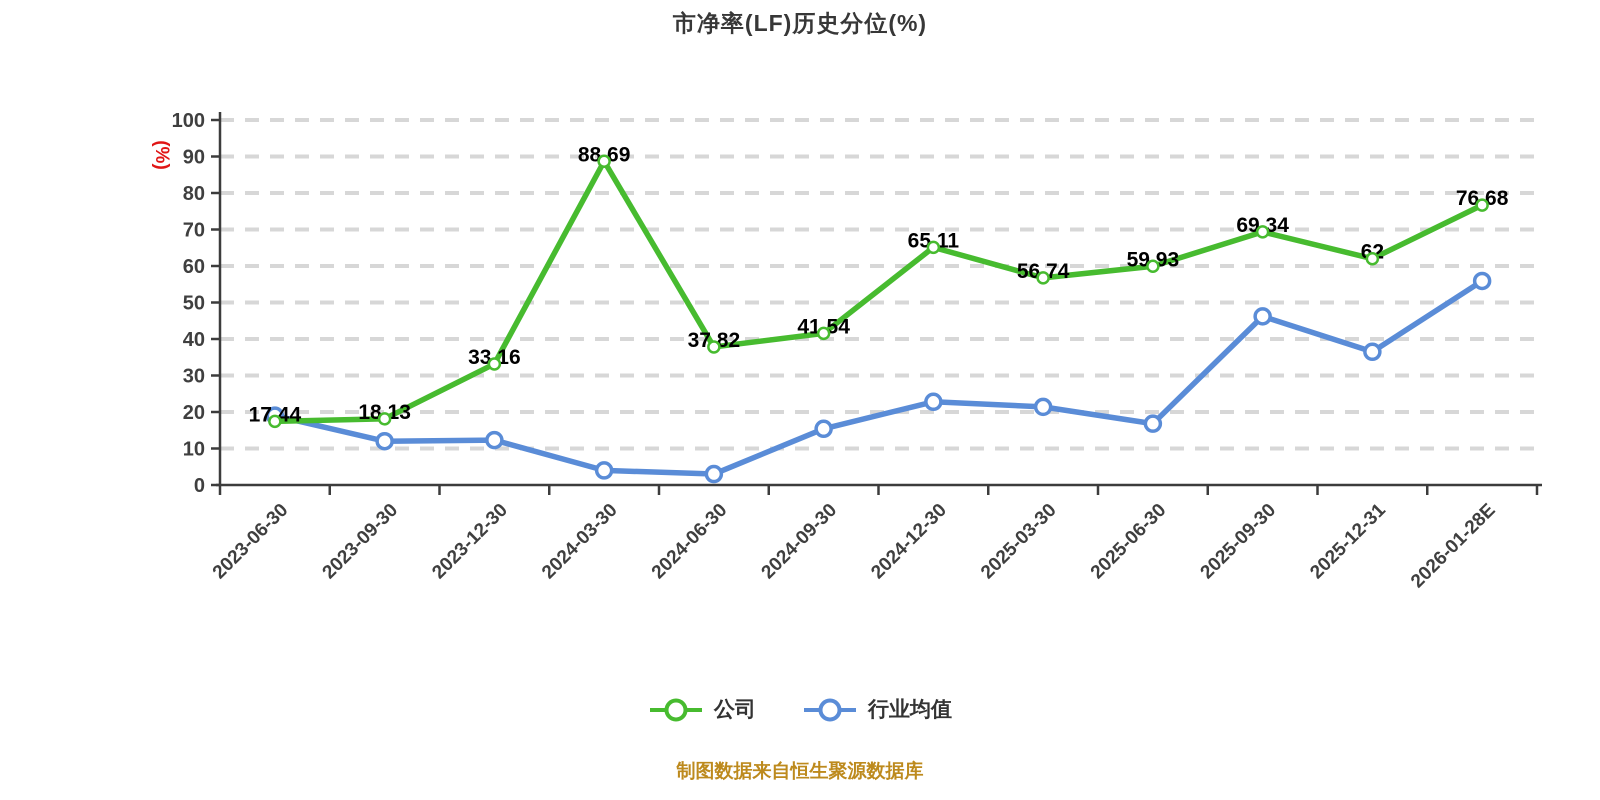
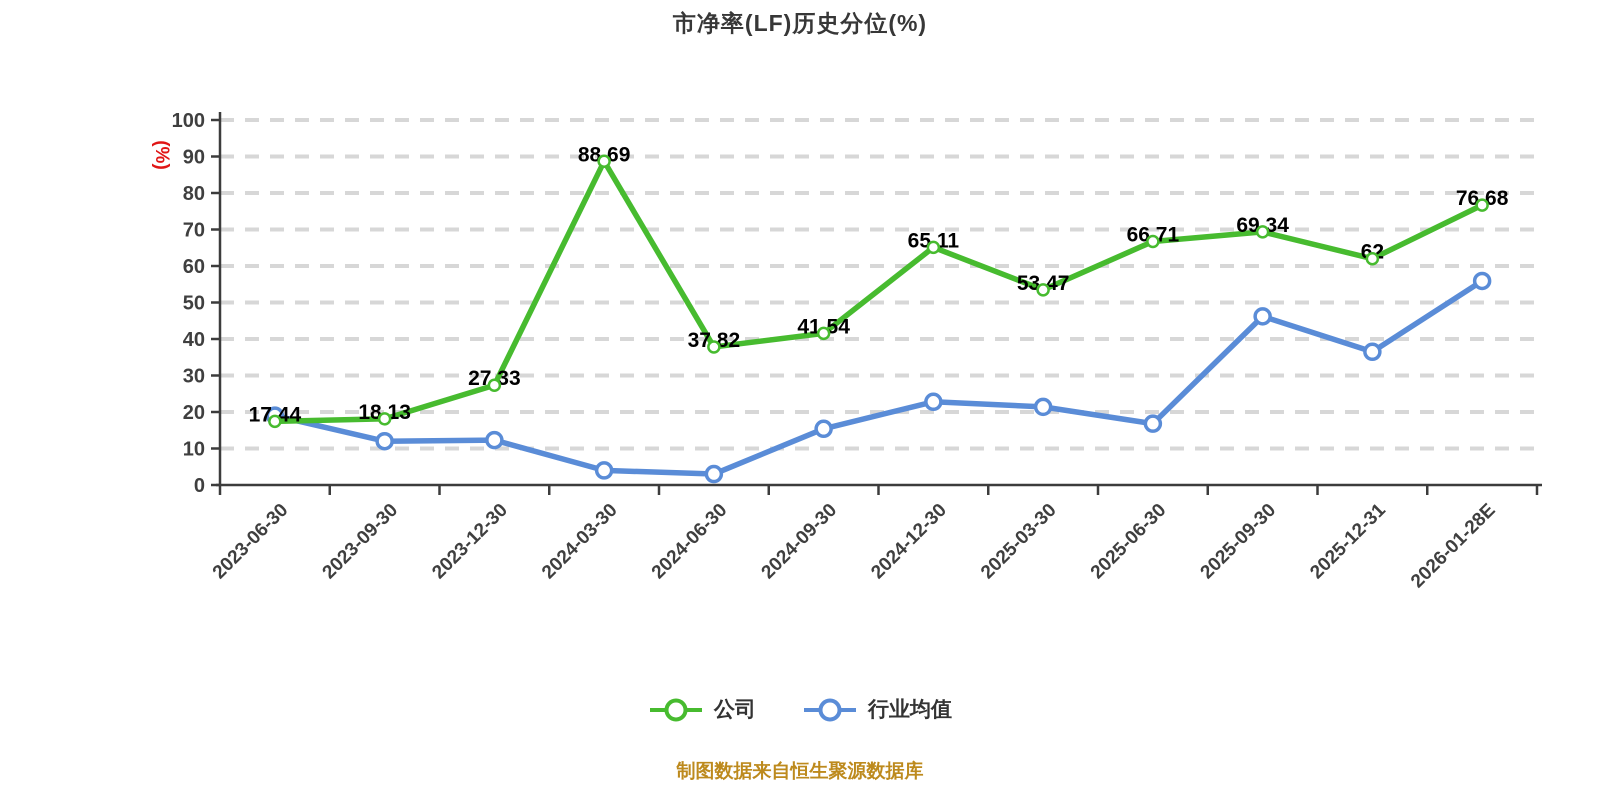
公司/2023-12-30: 33.16 -> 27.33
公司/2025-03-30: 56.74 -> 53.47
公司/2025-06-30: 59.93 -> 66.71
